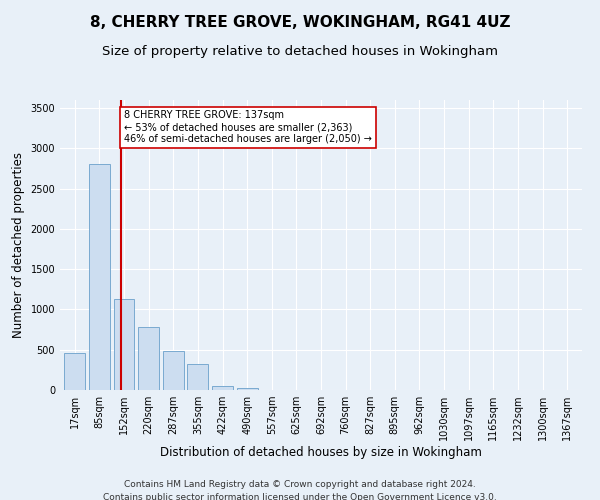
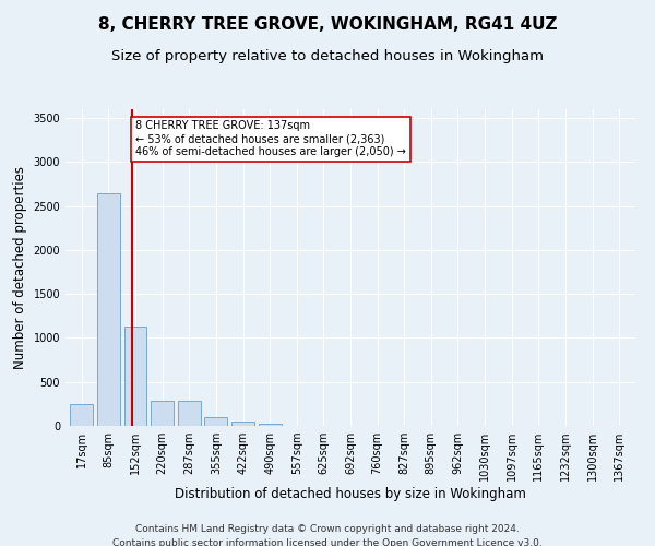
17sqm: 460 -> 250
85sqm: 2800 -> 2650
220sqm: 780 -> 280
287sqm: 480 -> 280
355sqm: 320 -> 100
